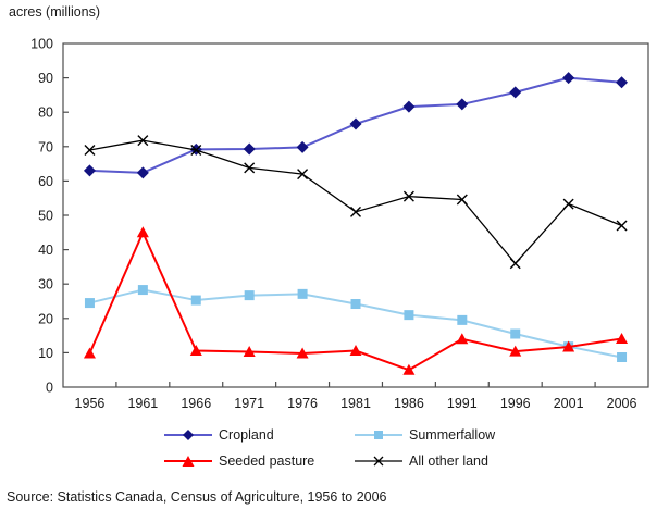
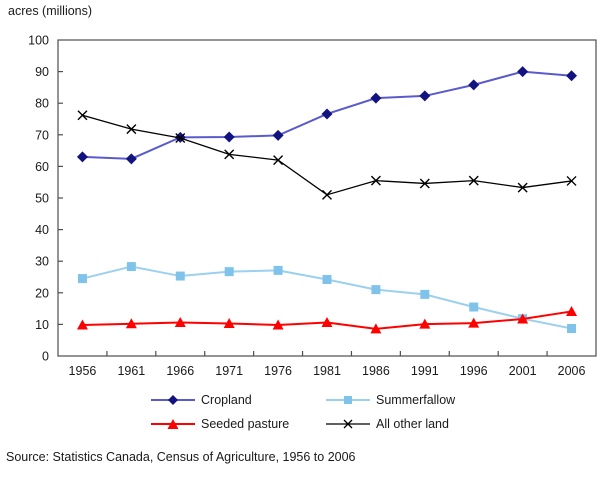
All other land/1956: 69 -> 76
Seeded pasture/1961: 45 -> 10
Seeded pasture/1986: 5 -> 9
Seeded pasture/1991: 14 -> 10
All other land/1996: 36 -> 56
All other land/2006: 47 -> 55
